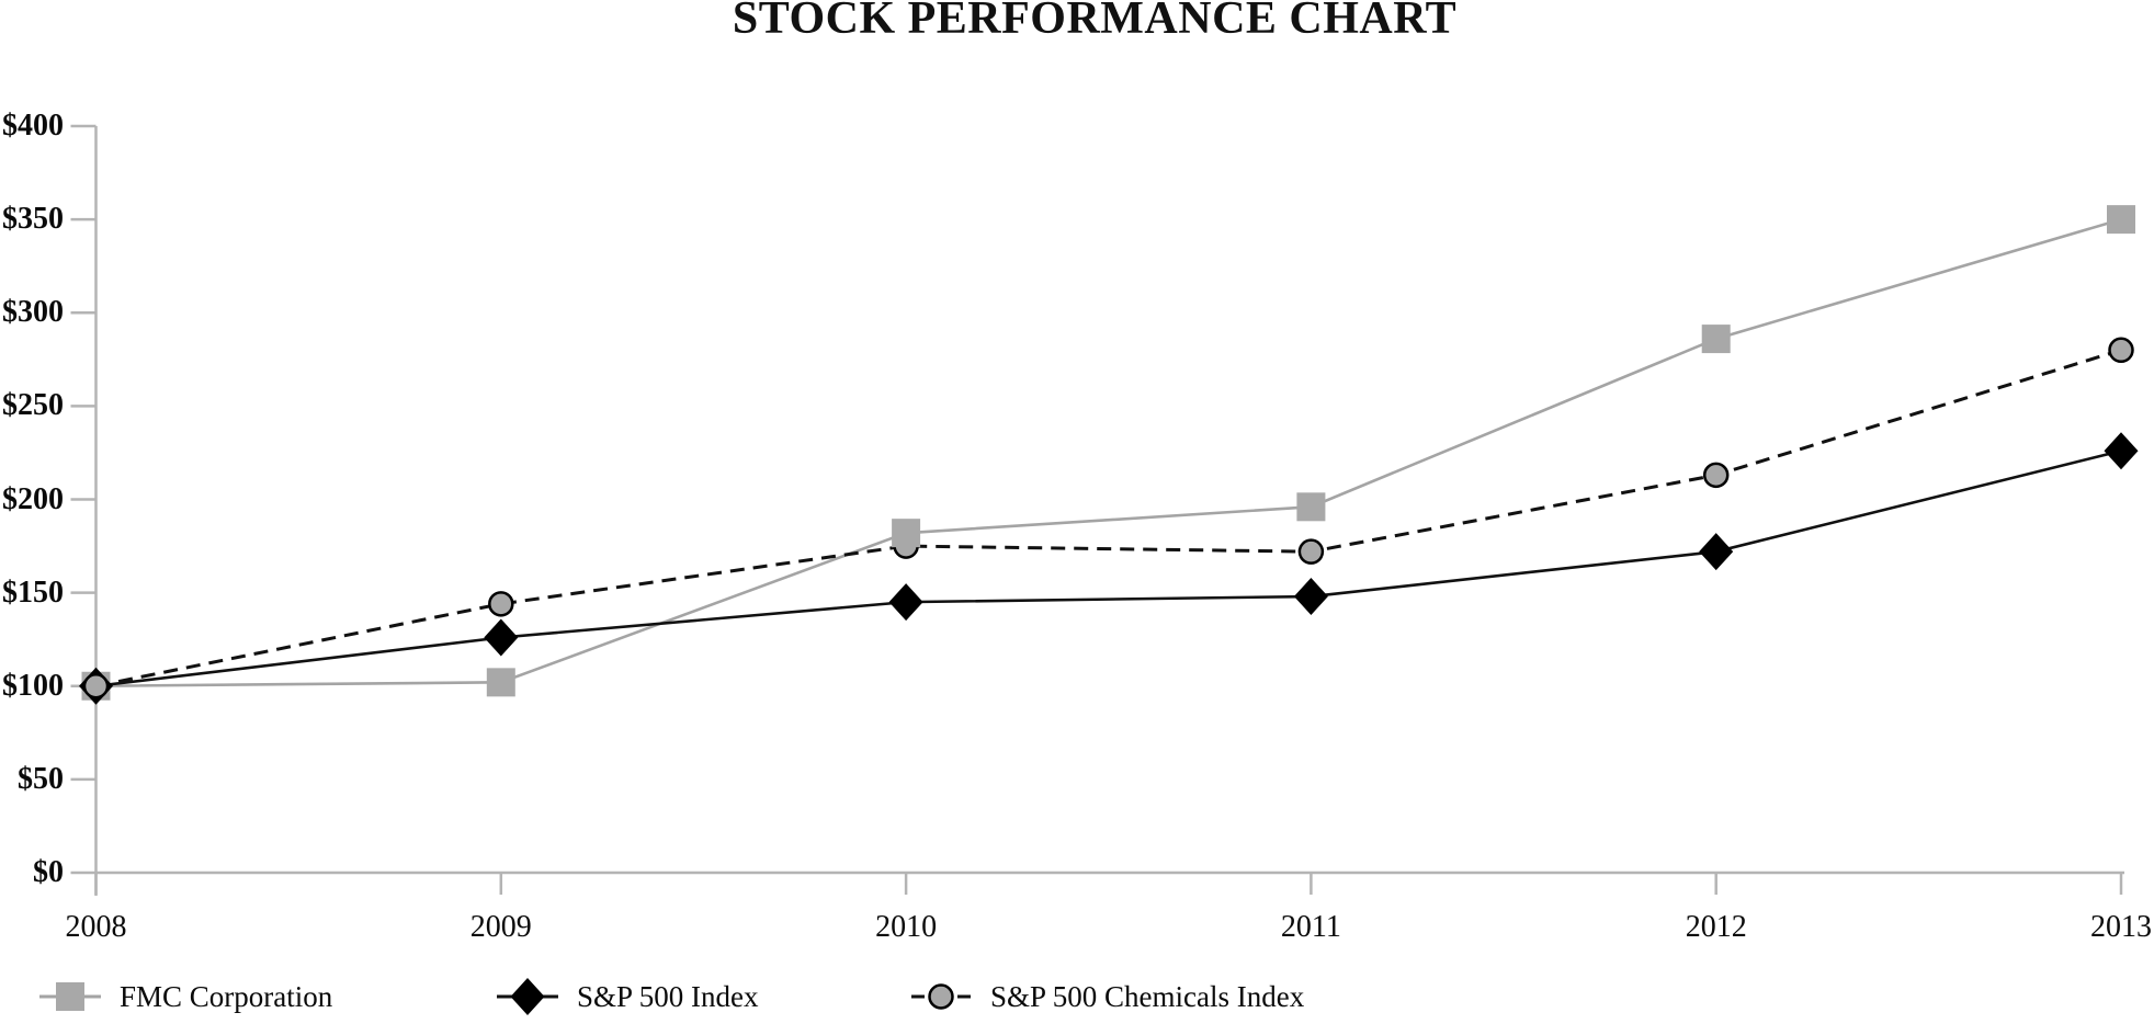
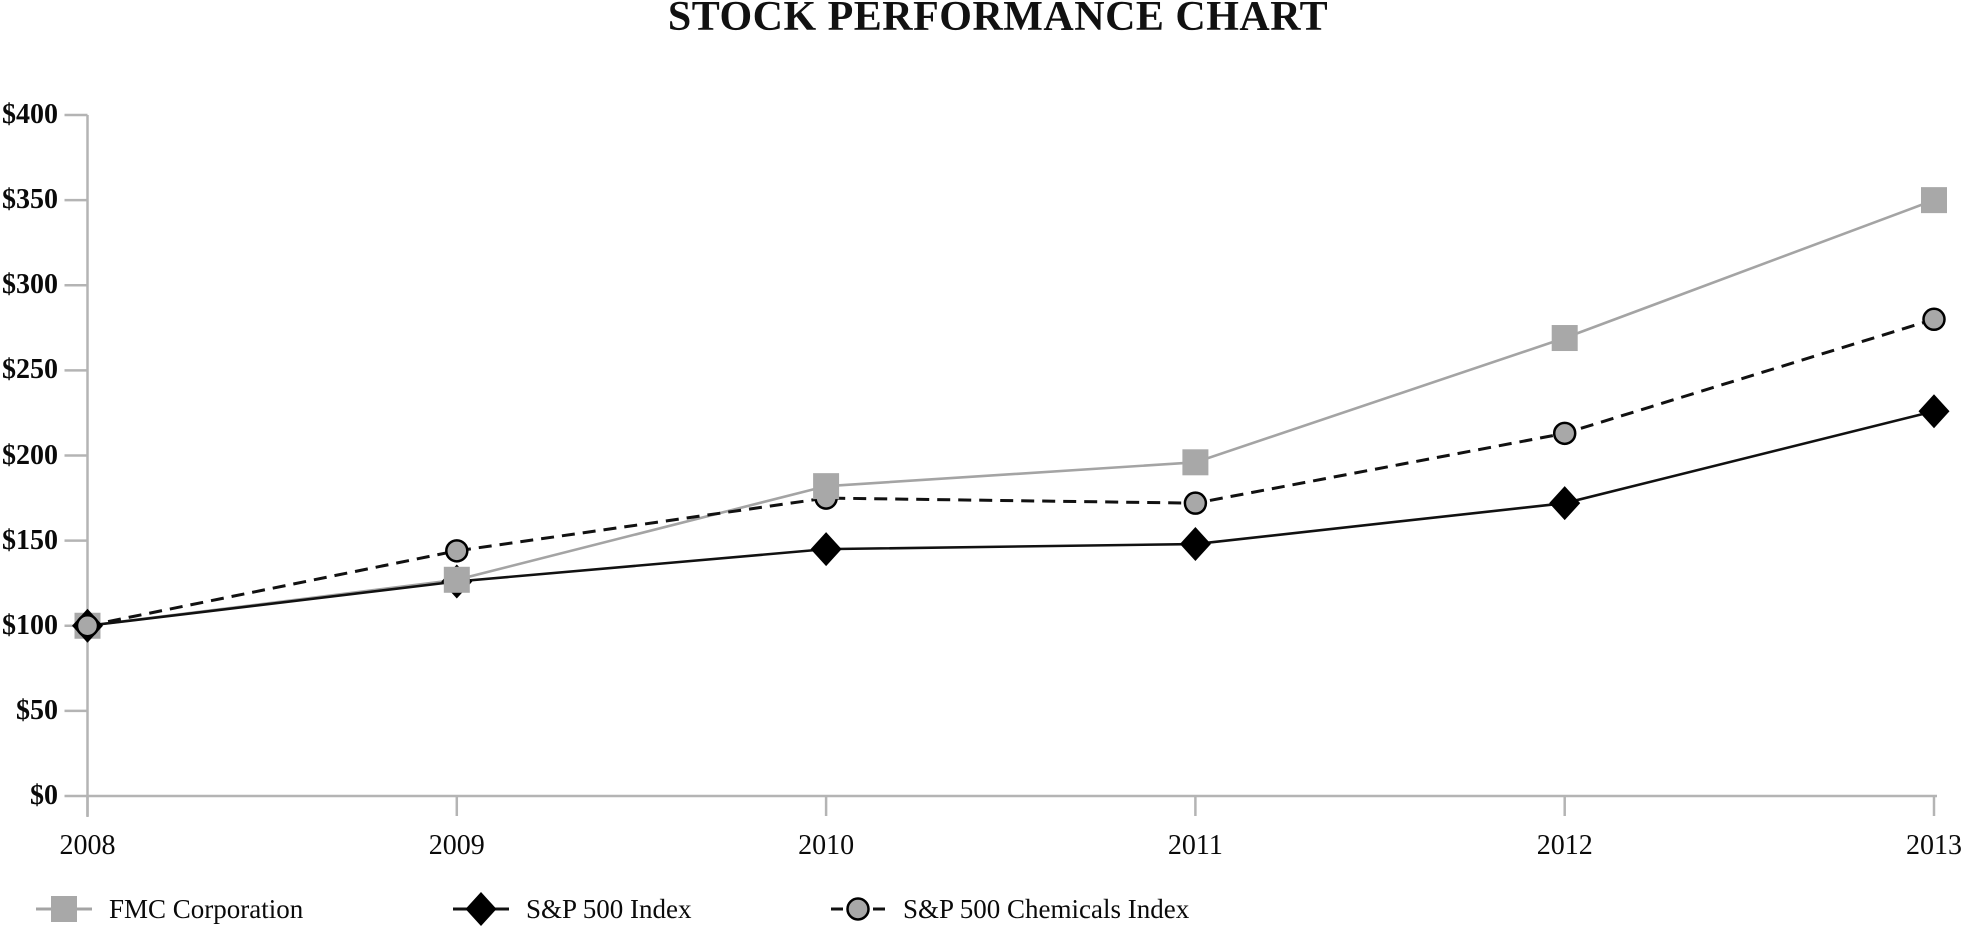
FMC Corporation/2009: $102 -> $127
FMC Corporation/2012: $286 -> $269
